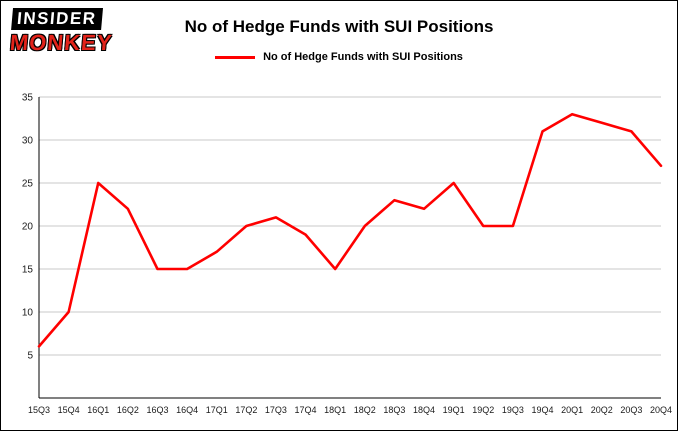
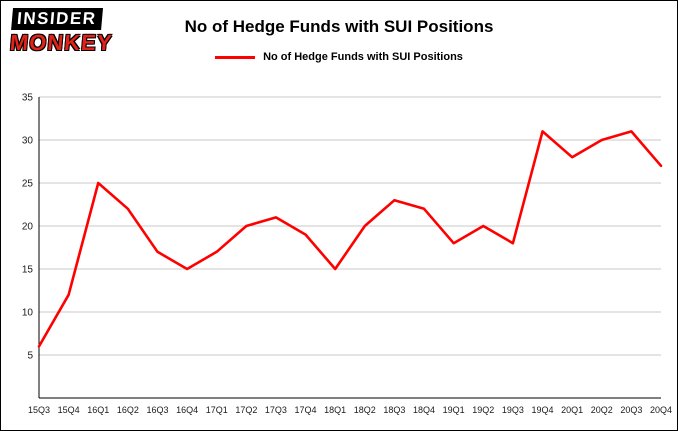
15Q4: 10 -> 12
16Q3: 15 -> 17
19Q1: 25 -> 18
19Q3: 20 -> 18
20Q1: 33 -> 28
20Q2: 32 -> 30
